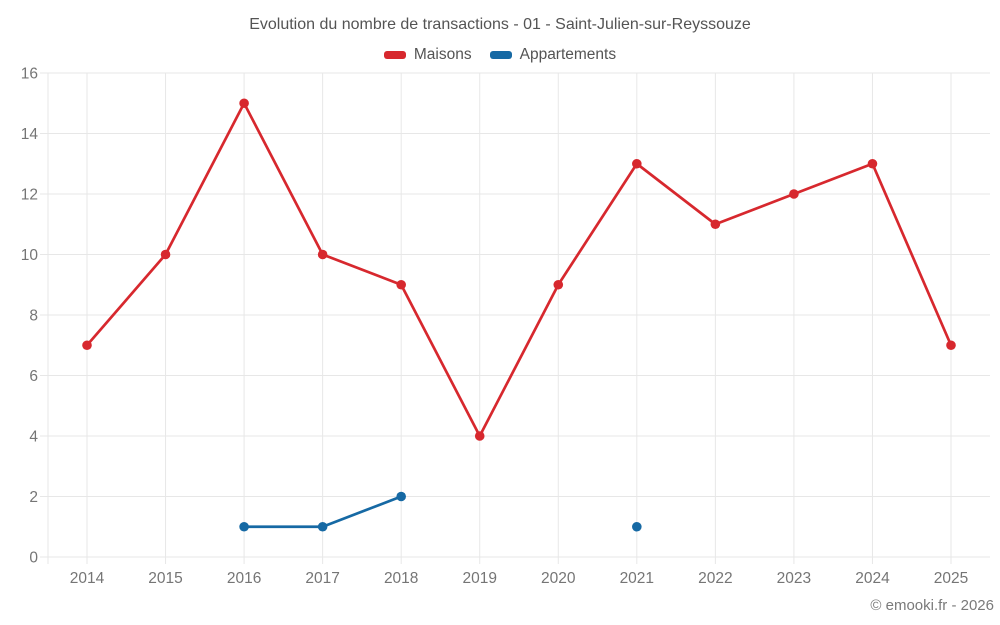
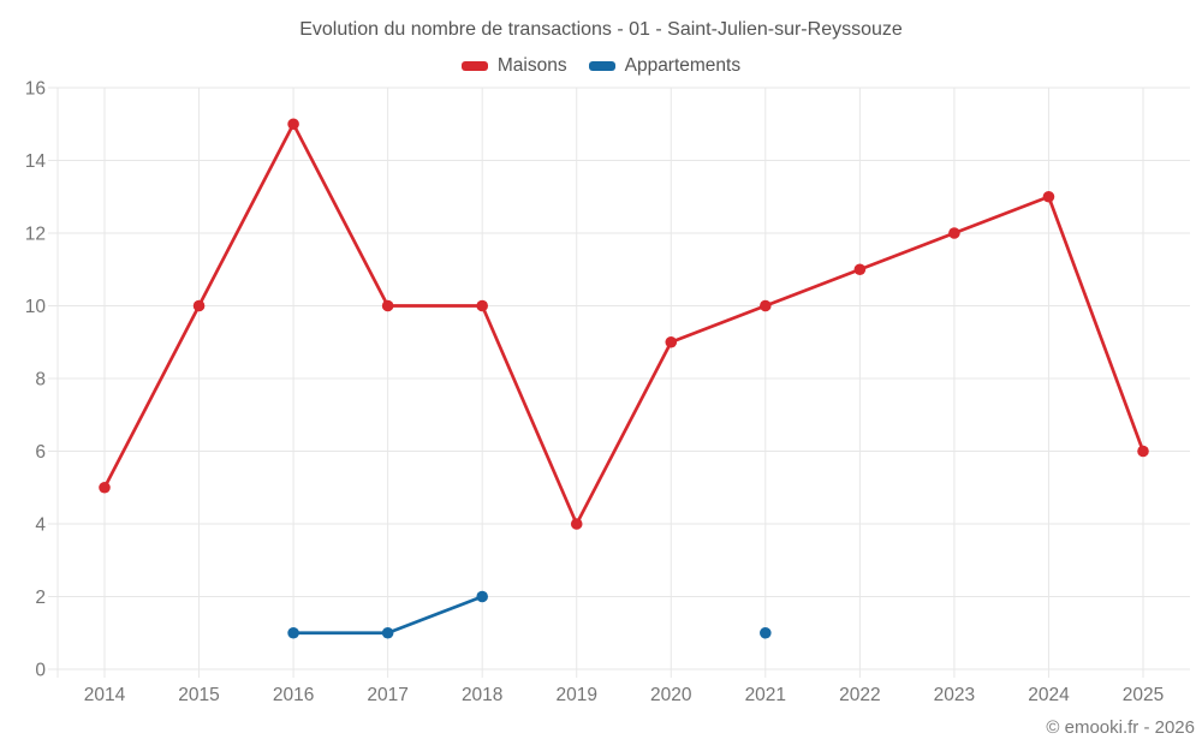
Maisons/2014: 7 -> 5
Maisons/2018: 9 -> 10
Maisons/2021: 13 -> 10
Maisons/2025: 7 -> 6
